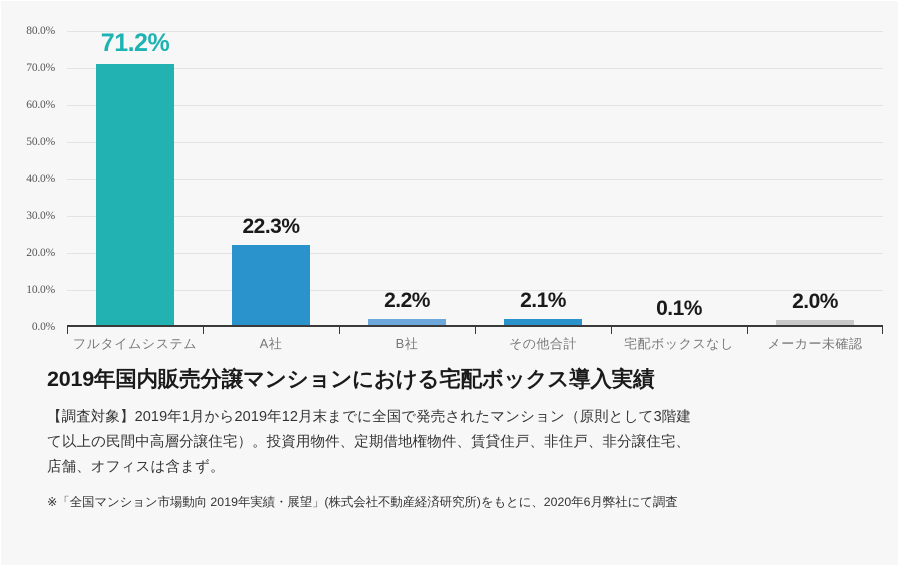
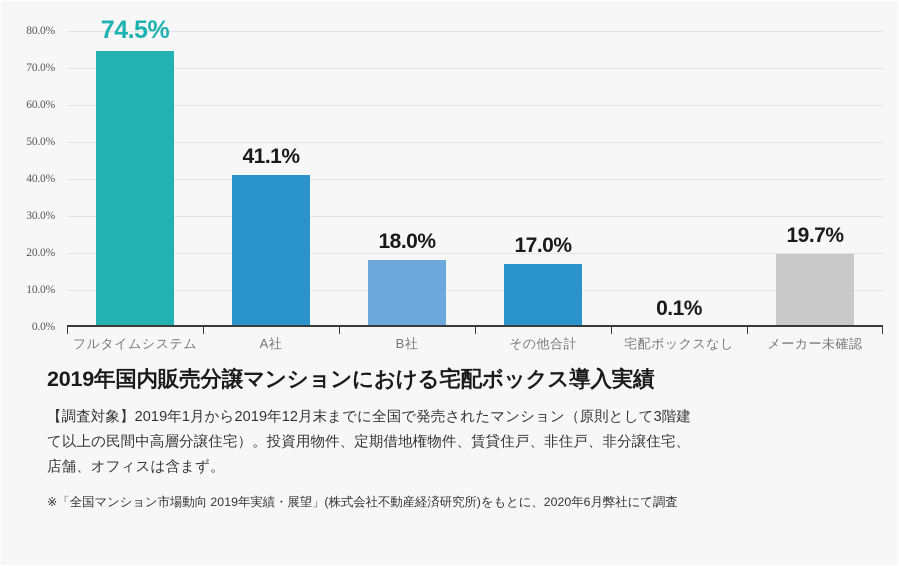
フルタイムシステム: 71.2% -> 74.5%
A社: 22.3% -> 41.1%
B社: 2.2% -> 18.0%
その他合計: 2.1% -> 17.0%
メーカー未確認: 2.0% -> 19.7%
